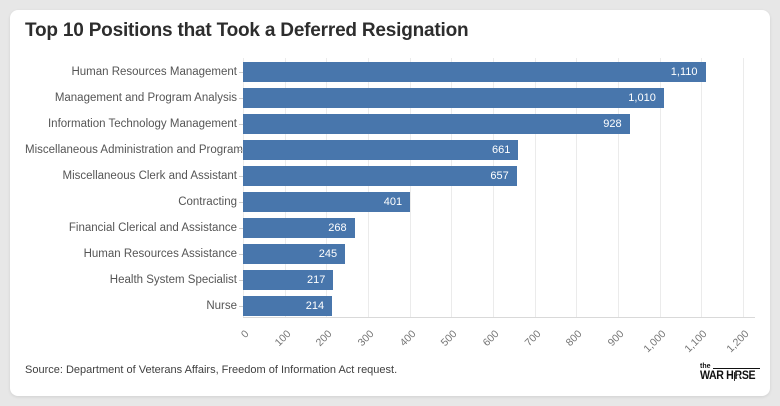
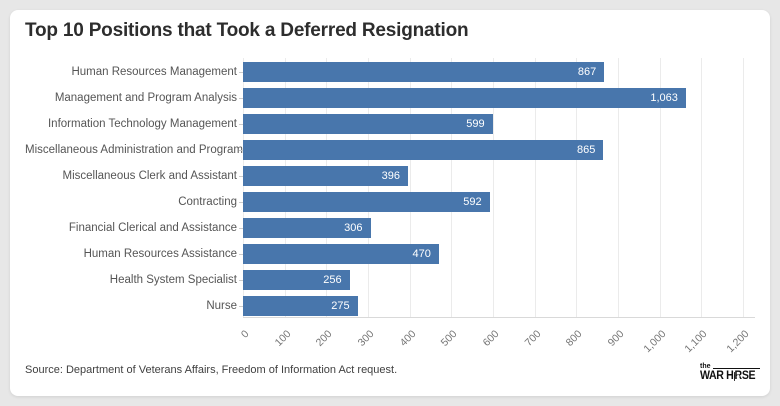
Human Resources Management: 1,110 -> 867
Management and Program Analysis: 1,010 -> 1,063
Information Technology Management: 928 -> 599
Miscellaneous Administration and Program: 661 -> 865
Miscellaneous Clerk and Assistant: 657 -> 396
Contracting: 401 -> 592
Financial Clerical and Assistance: 268 -> 306
Human Resources Assistance: 245 -> 470
Health System Specialist: 217 -> 256
Nurse: 214 -> 275
